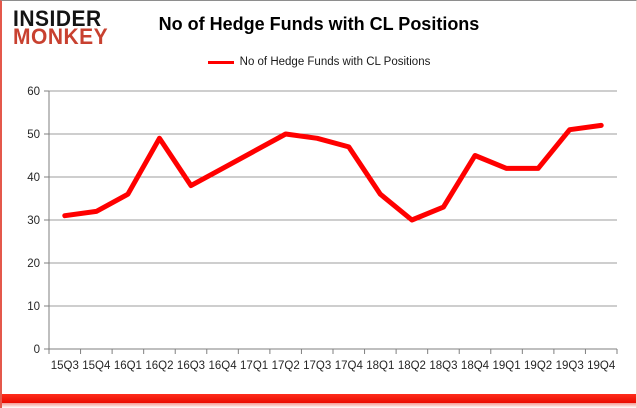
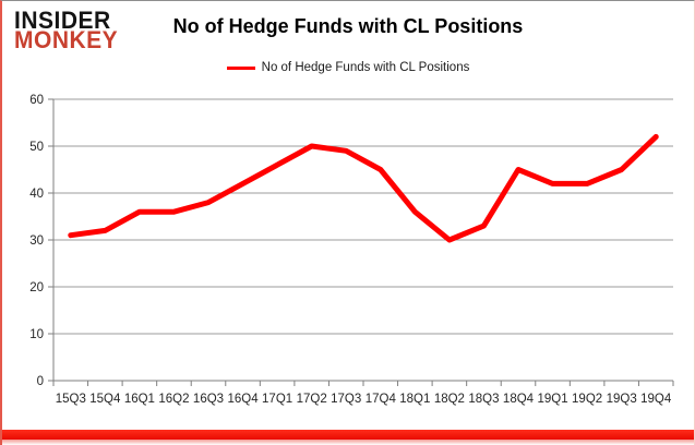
16Q2: 49 -> 36
17Q4: 47 -> 45
19Q3: 51 -> 45
